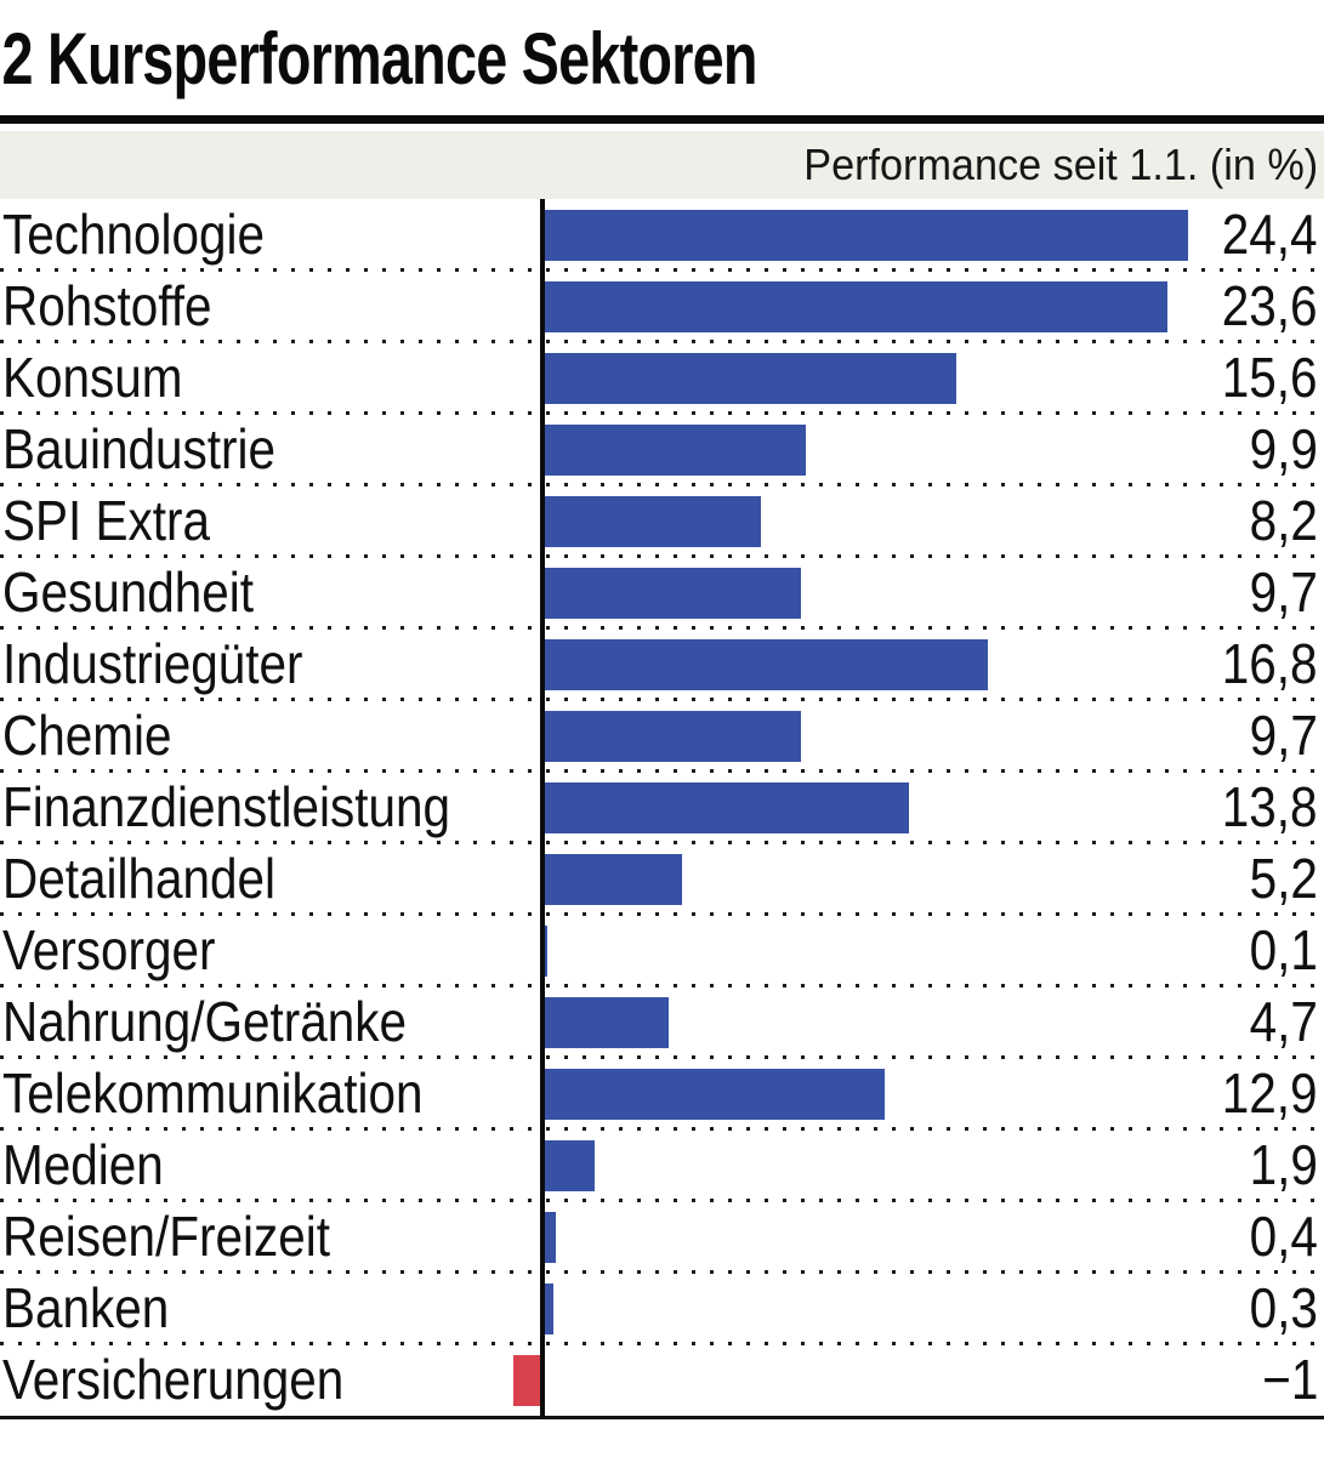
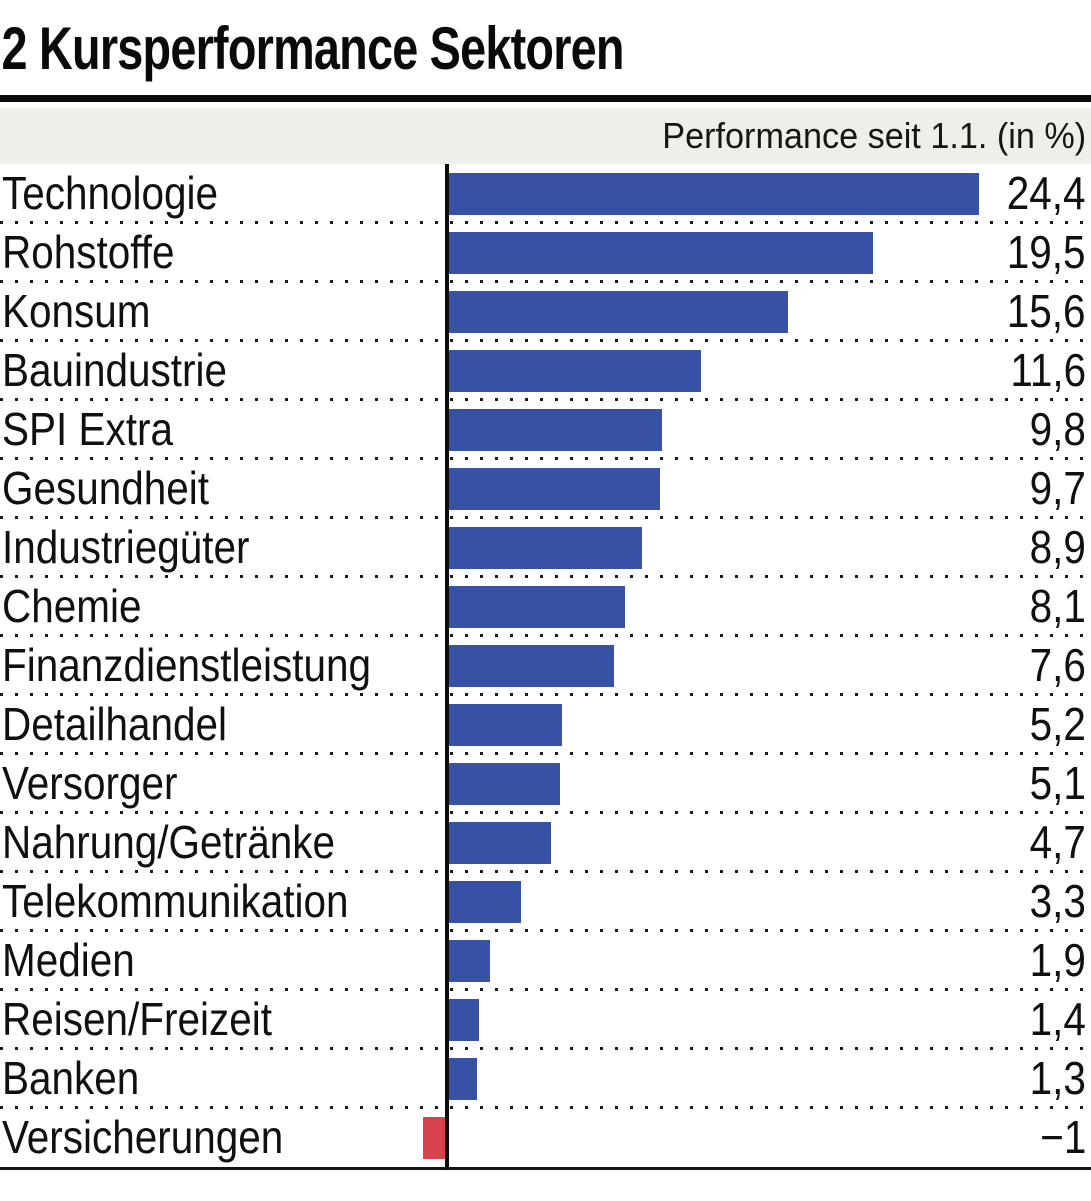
Rohstoffe: 23,6 -> 19,5
Bauindustrie: 9,9 -> 11,6
SPI Extra: 8,2 -> 9,8
Industriegüter: 16,8 -> 8,9
Chemie: 9,7 -> 8,1
Finanzdienstleistung: 13,8 -> 7,6
Versorger: 0,1 -> 5,1
Telekommunikation: 12,9 -> 3,3
Reisen/Freizeit: 0,4 -> 1,4
Banken: 0,3 -> 1,3
